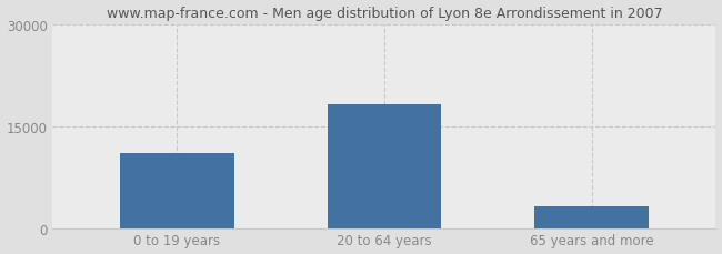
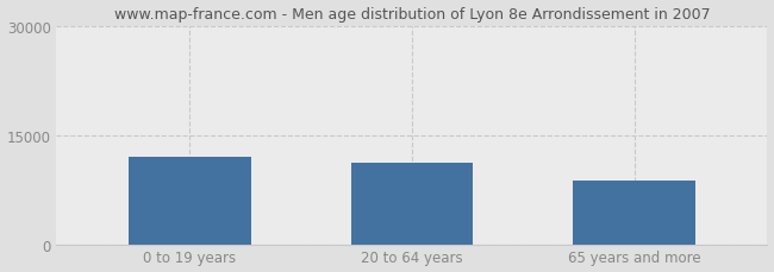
0 to 19 years: 11000 -> 12000
20 to 64 years: 18200 -> 11200
65 years and more: 3200 -> 8800
